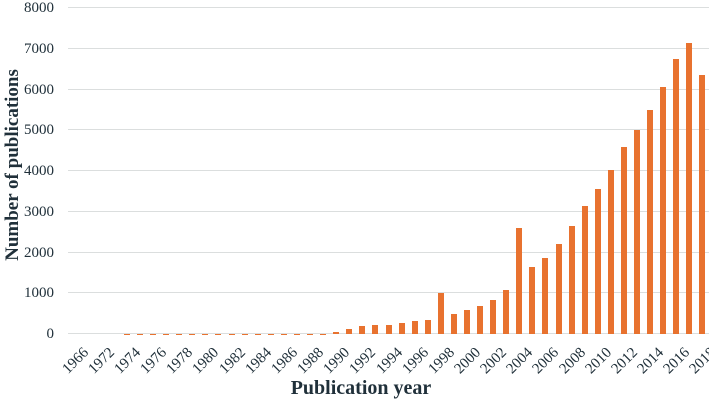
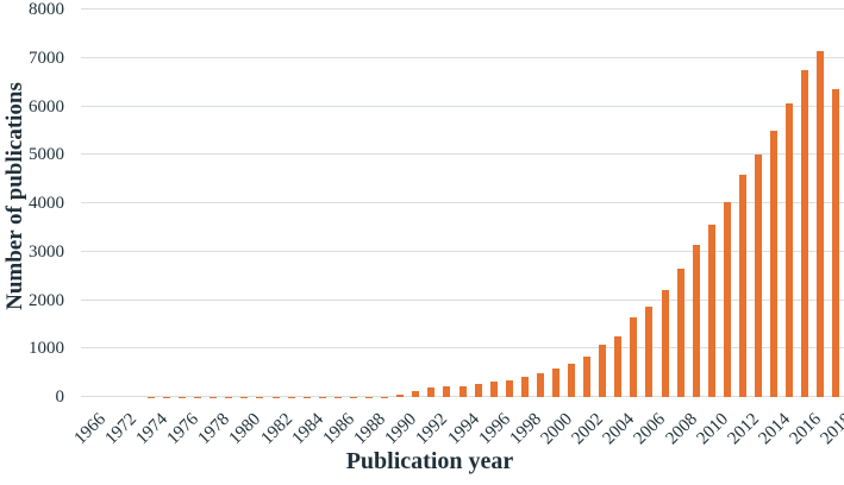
1998: 1000 -> 400
2004: 2600 -> 1300
